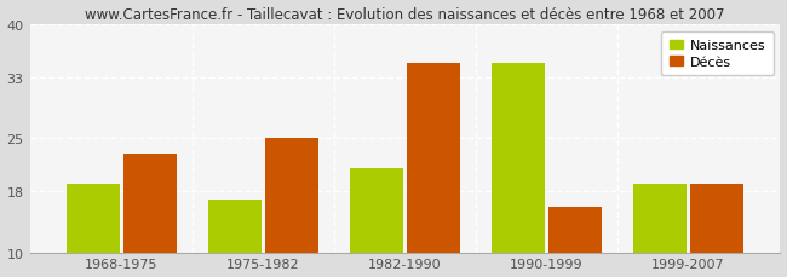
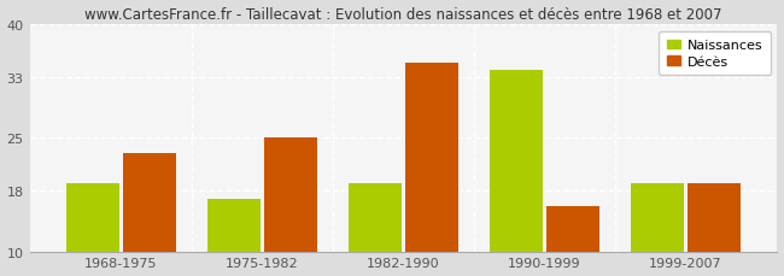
Naissances/1982-1990: 21 -> 19
Naissances/1990-1999: 35 -> 34
